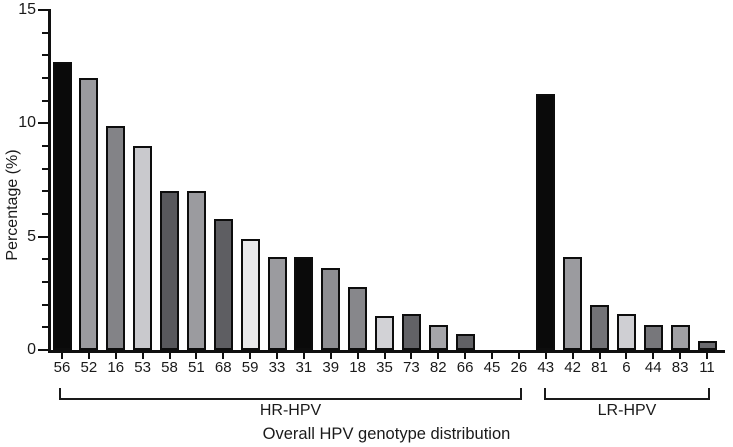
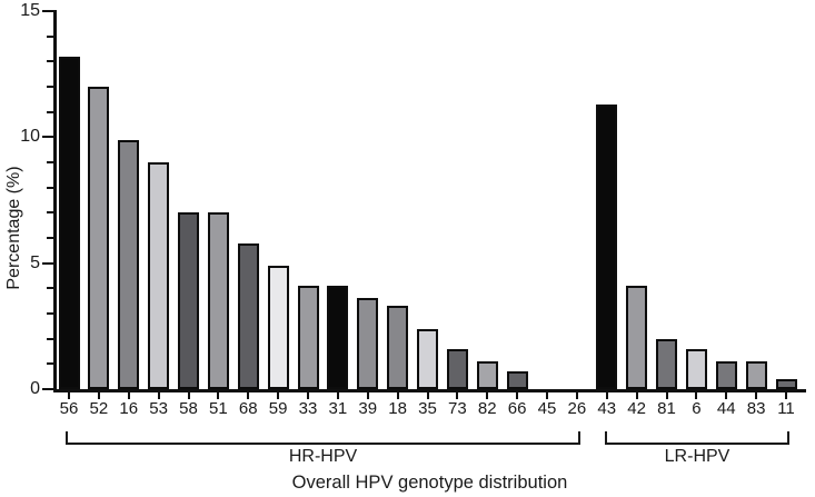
56: 12.7 -> 13.2
18: 2.8 -> 3.3
35: 1.5 -> 2.4
